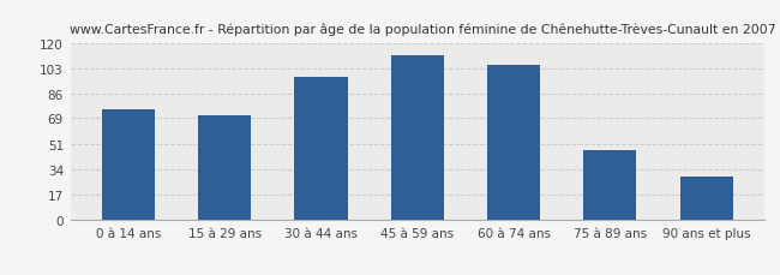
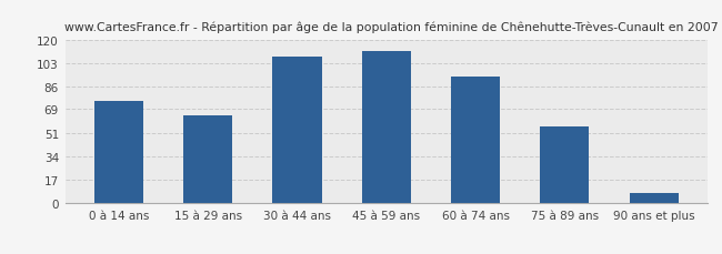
15 à 29 ans: 71 -> 64
30 à 44 ans: 97 -> 108
60 à 74 ans: 105 -> 93
75 à 89 ans: 47 -> 56
90 ans et plus: 29 -> 7
